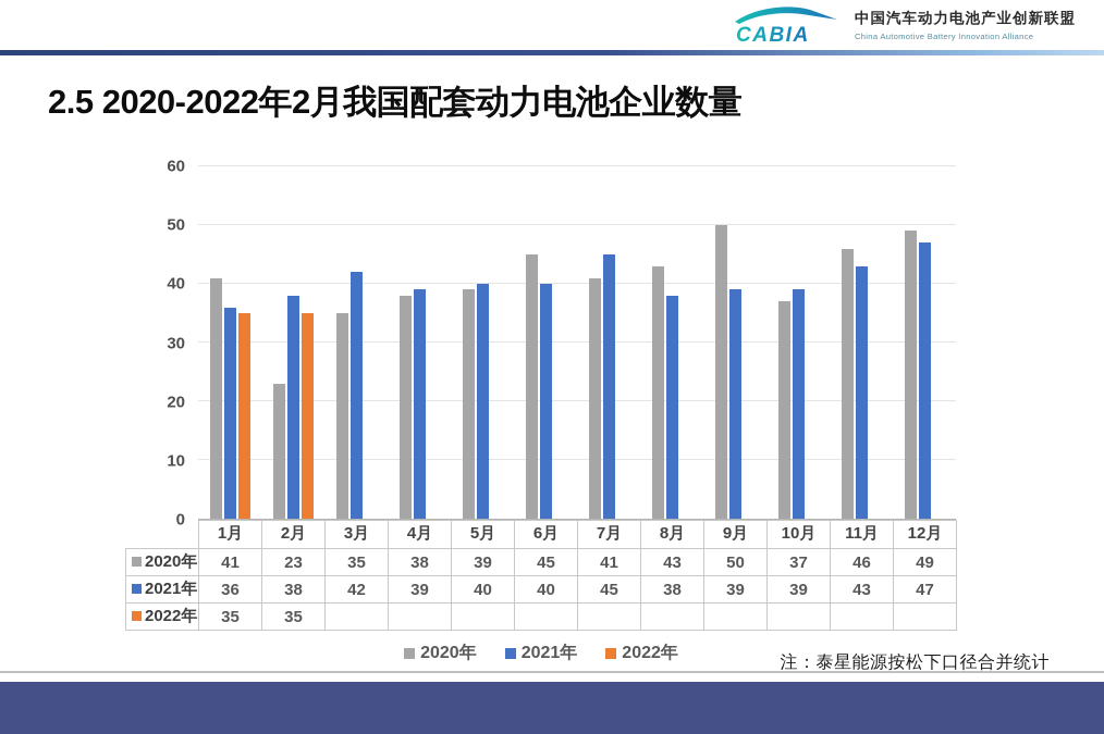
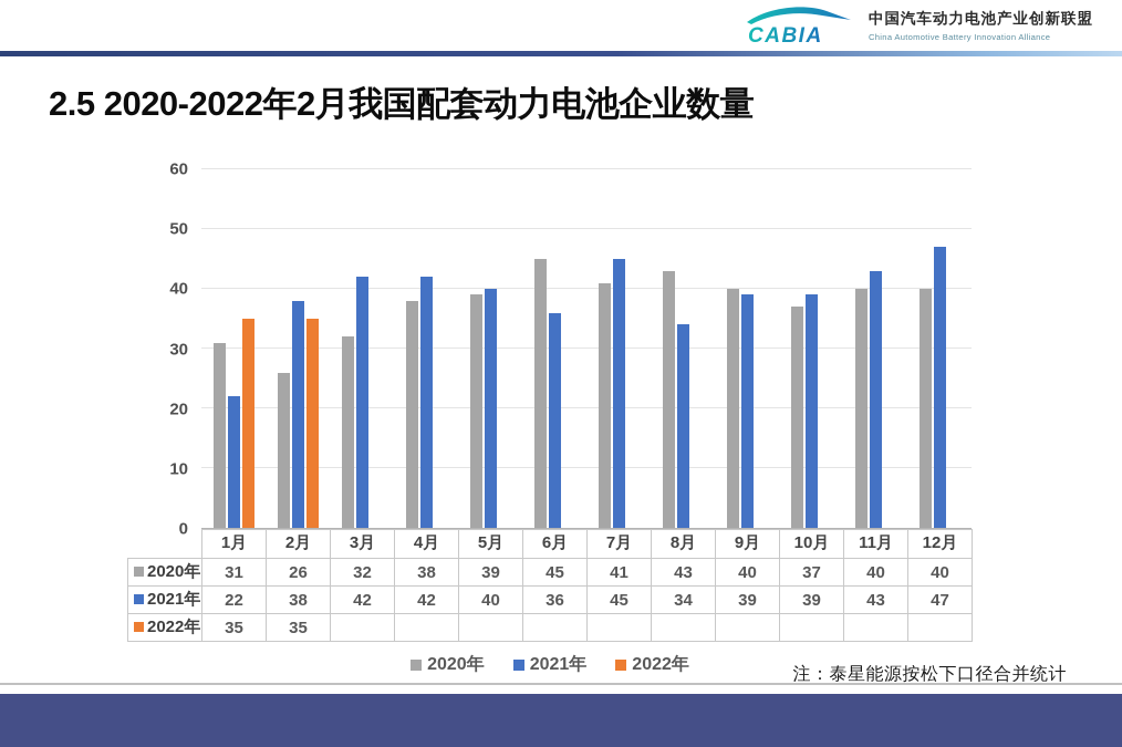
2020年/1月: 41 -> 31
2021年/1月: 36 -> 22
2020年/2月: 23 -> 26
2020年/3月: 35 -> 32
2021年/4月: 39 -> 42
2021年/6月: 40 -> 36
2021年/8月: 38 -> 34
2020年/9月: 50 -> 40
2020年/11月: 46 -> 40
2020年/12月: 49 -> 40
